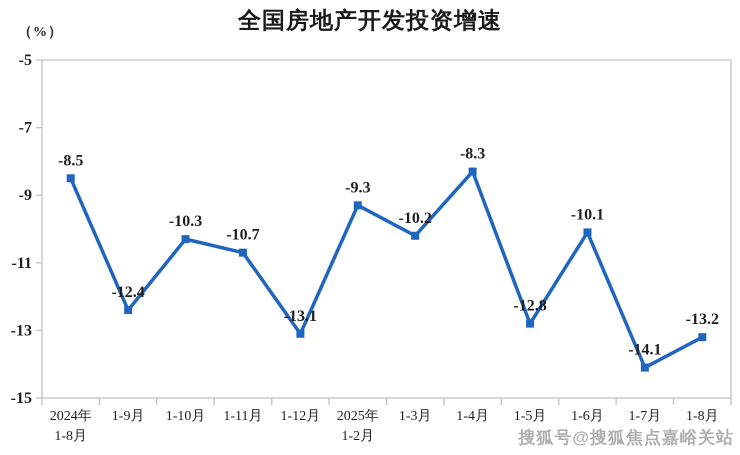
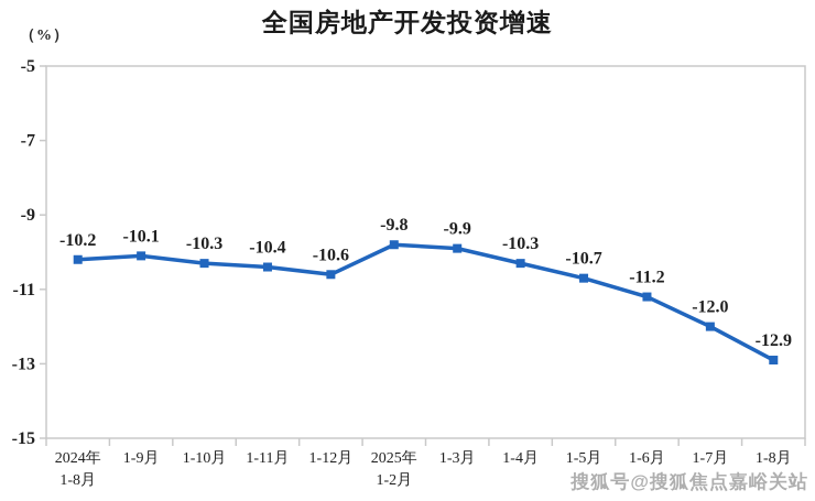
2024年 1-8月: -8.5 -> -10.2
1-9月: -12.4 -> -10.1
1-11月: -10.7 -> -10.4
1-12月: -13.1 -> -10.6
2025年 1-2月: -9.3 -> -9.8
1-3月: -10.2 -> -9.9
1-4月: -8.3 -> -10.3
1-5月: -12.8 -> -10.7
1-6月: -10.1 -> -11.2
1-7月: -14.1 -> -12.0
1-8月: -13.2 -> -12.9
